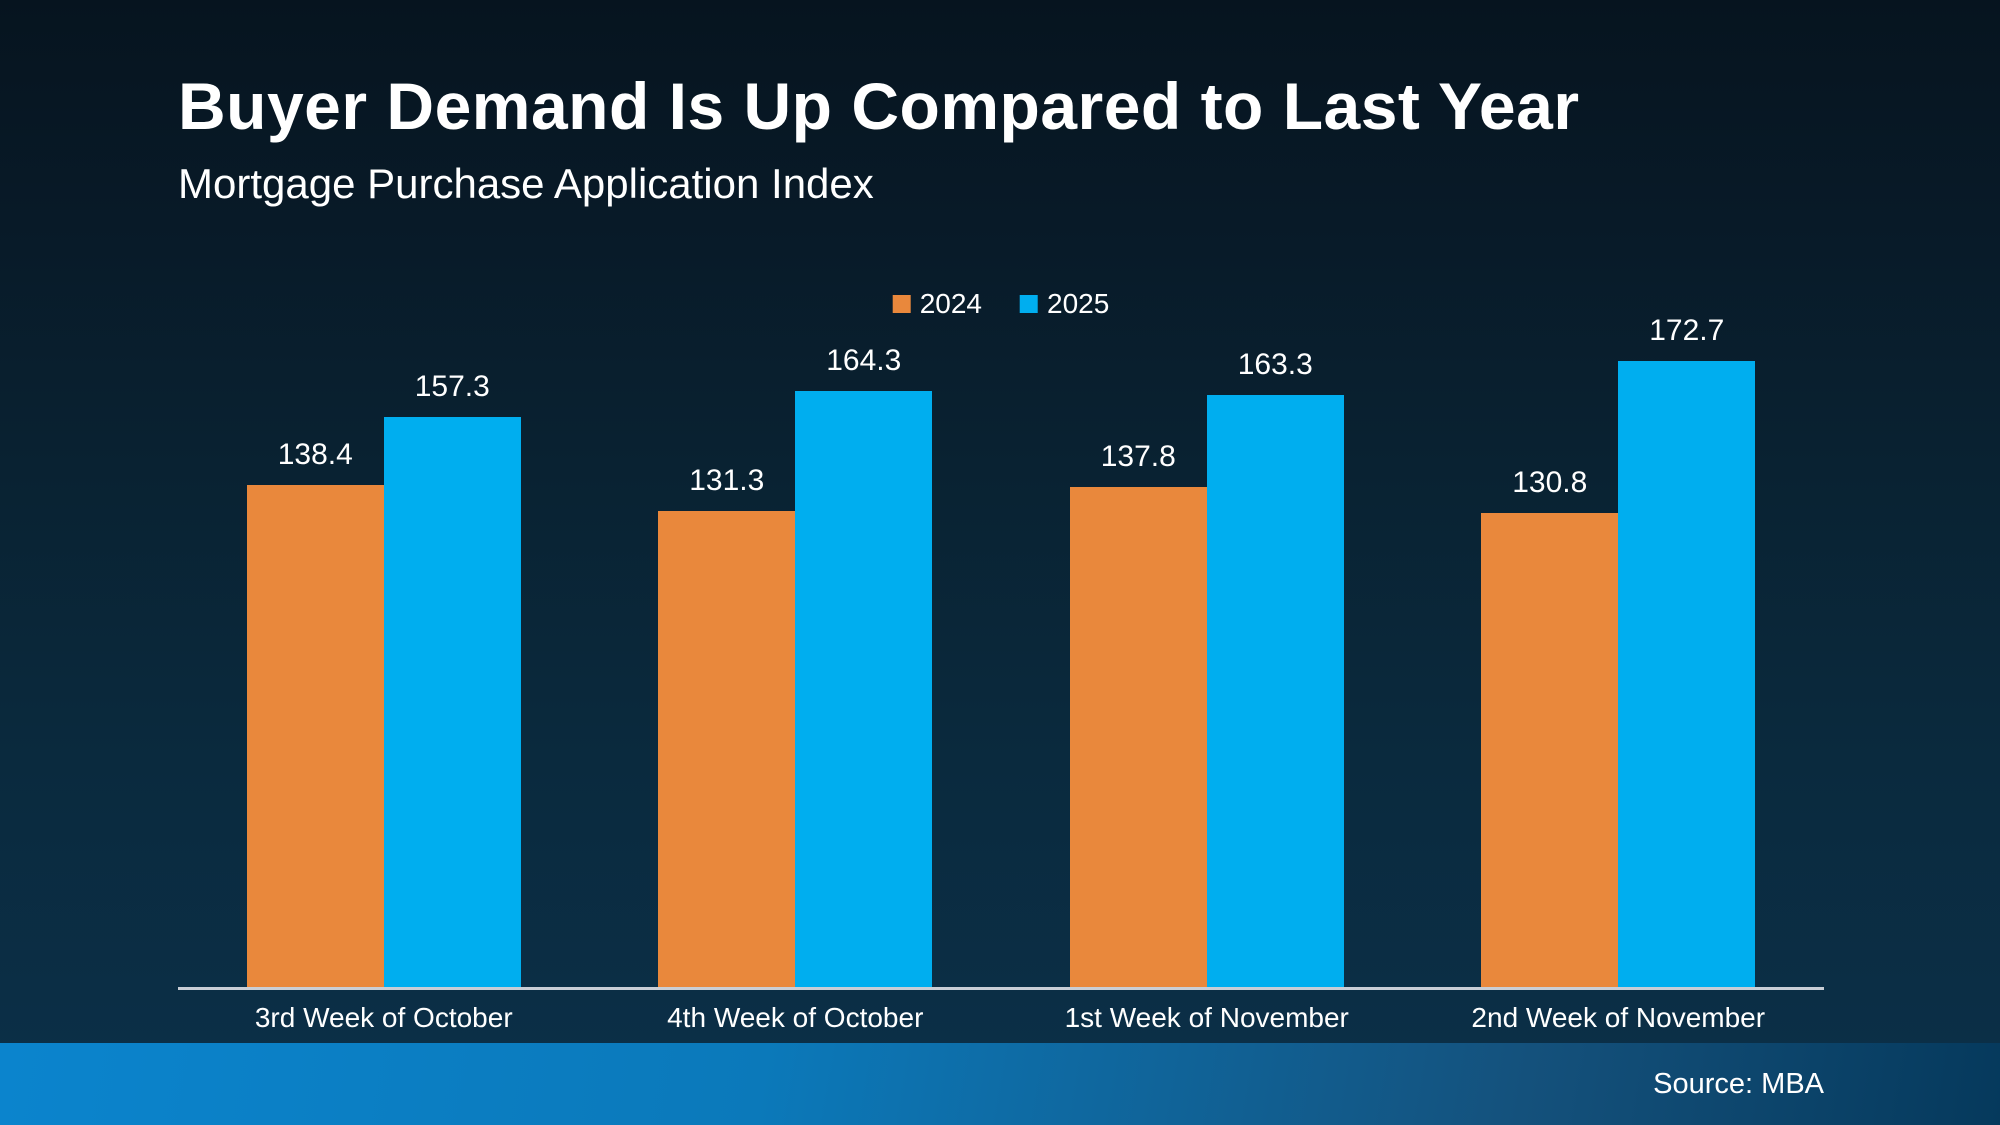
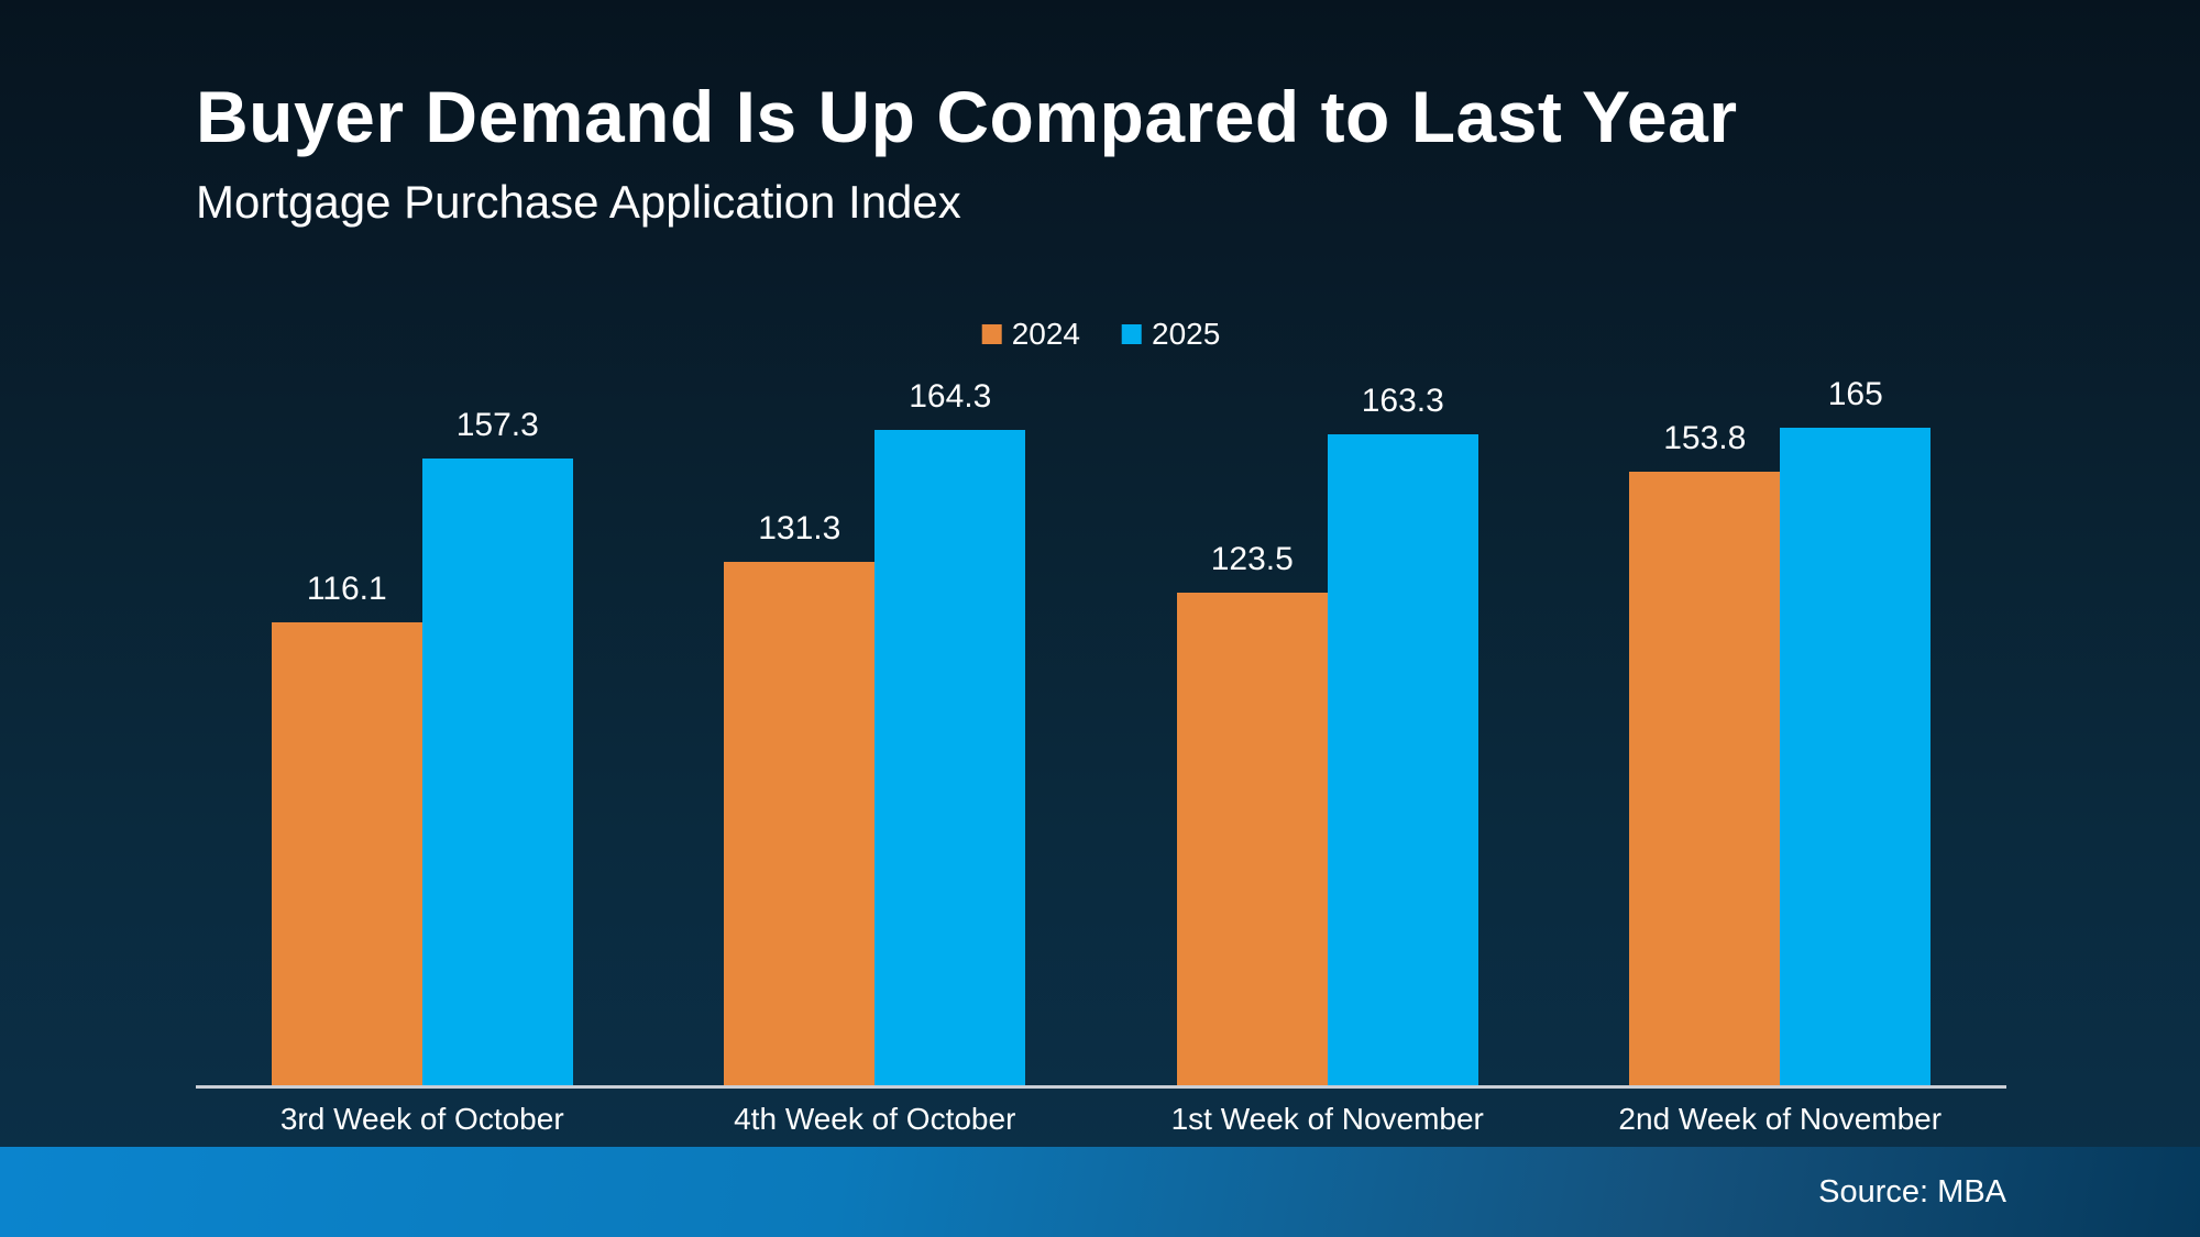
2024/3rd Week of October: 138.4 -> 116.1
2024/1st Week of November: 137.8 -> 123.5
2024/2nd Week of November: 130.8 -> 153.8
2025/2nd Week of November: 172.7 -> 165
